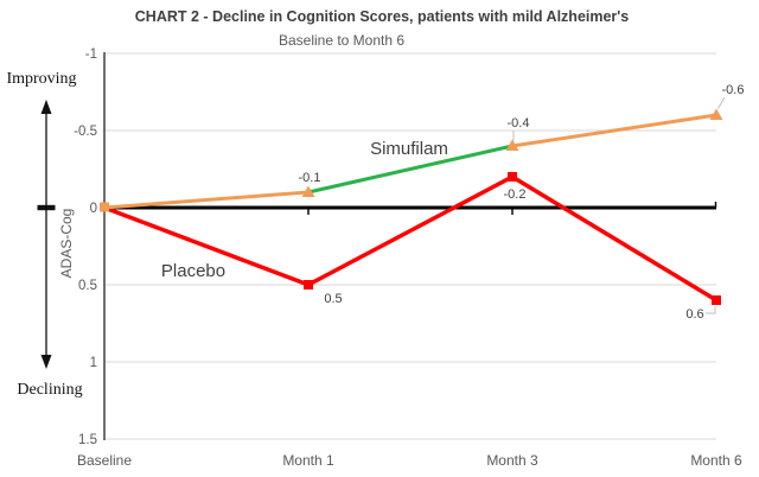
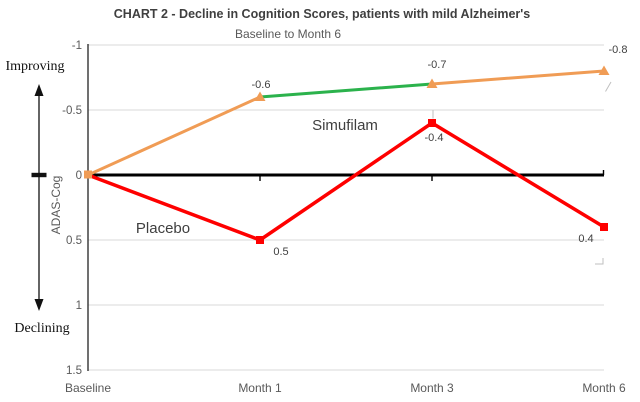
Simufilam/Month 1: -0.1 -> -0.6
Simufilam/Month 3: -0.4 -> -0.7
Placebo/Month 3: -0.2 -> -0.4
Simufilam/Month 6: -0.6 -> -0.8
Placebo/Month 6: 0.6 -> 0.4
